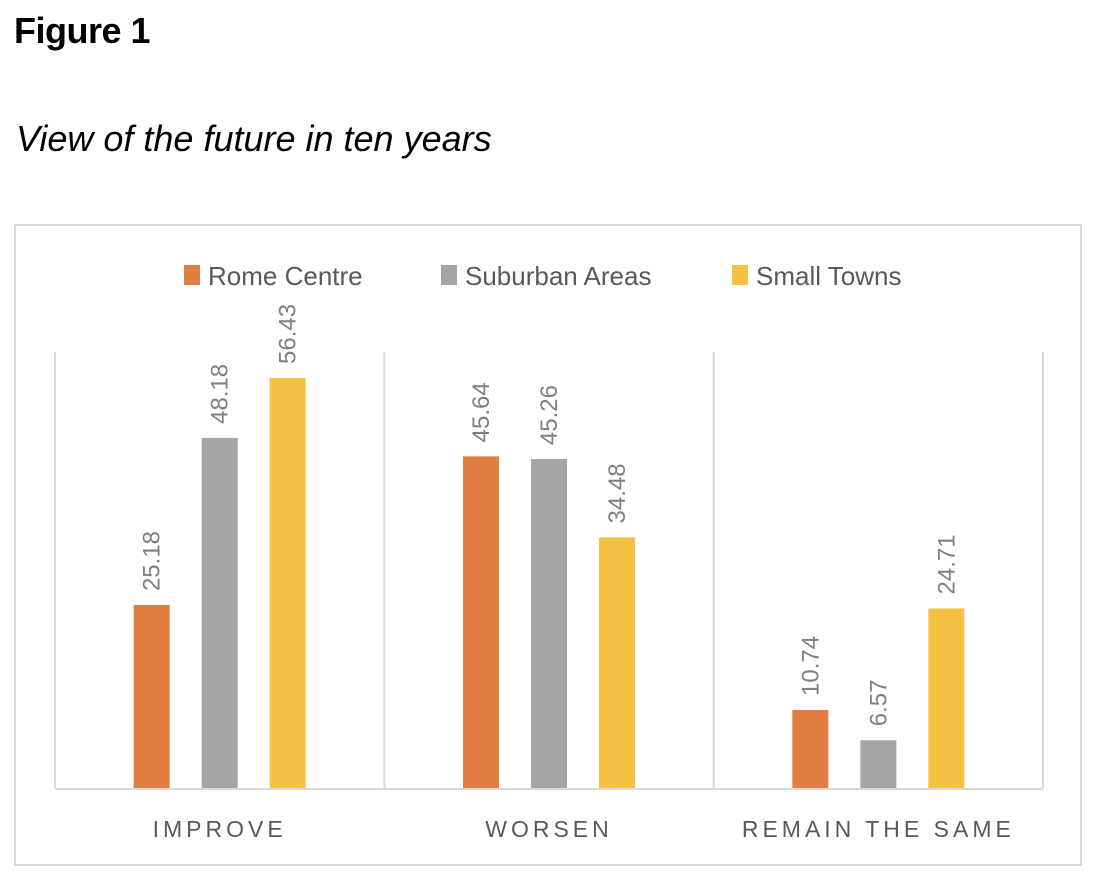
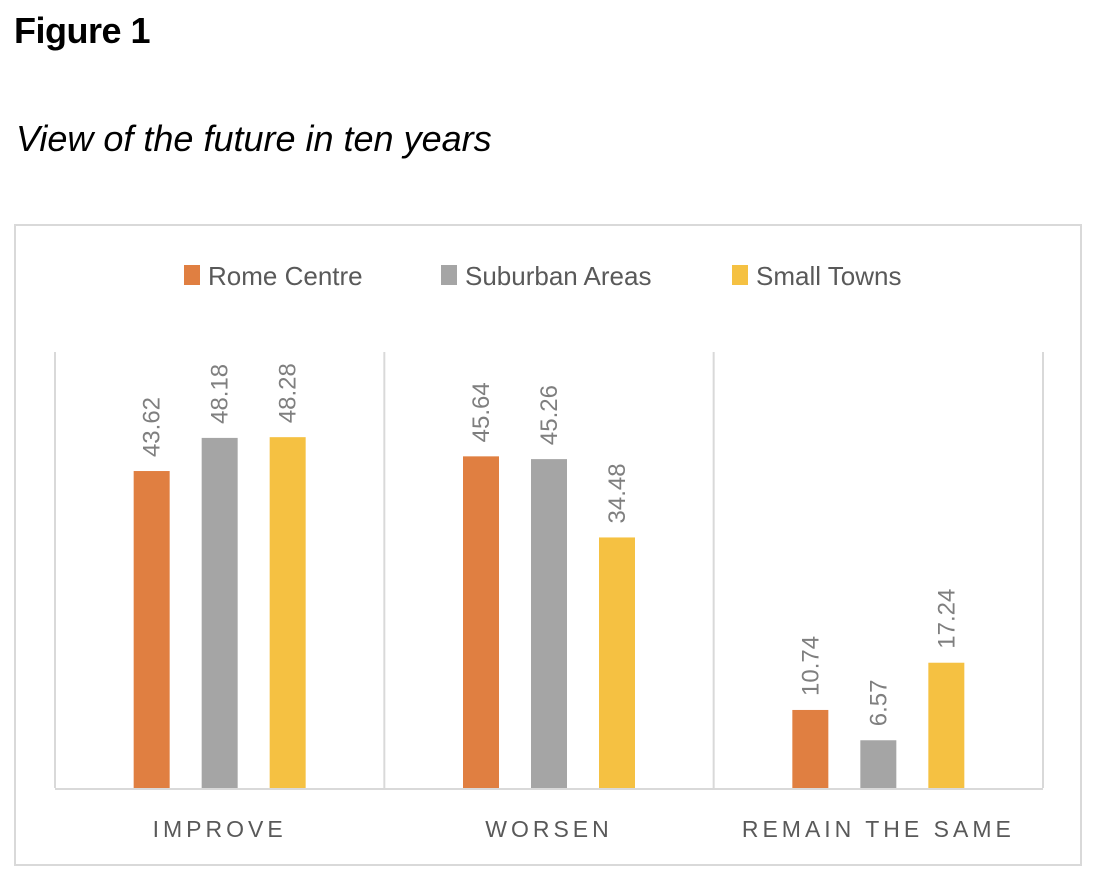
Rome Centre/IMPROVE: 25.18 -> 43.62
Small Towns/IMPROVE: 56.43 -> 48.28
Small Towns/REMAIN THE SAME: 24.71 -> 17.24
